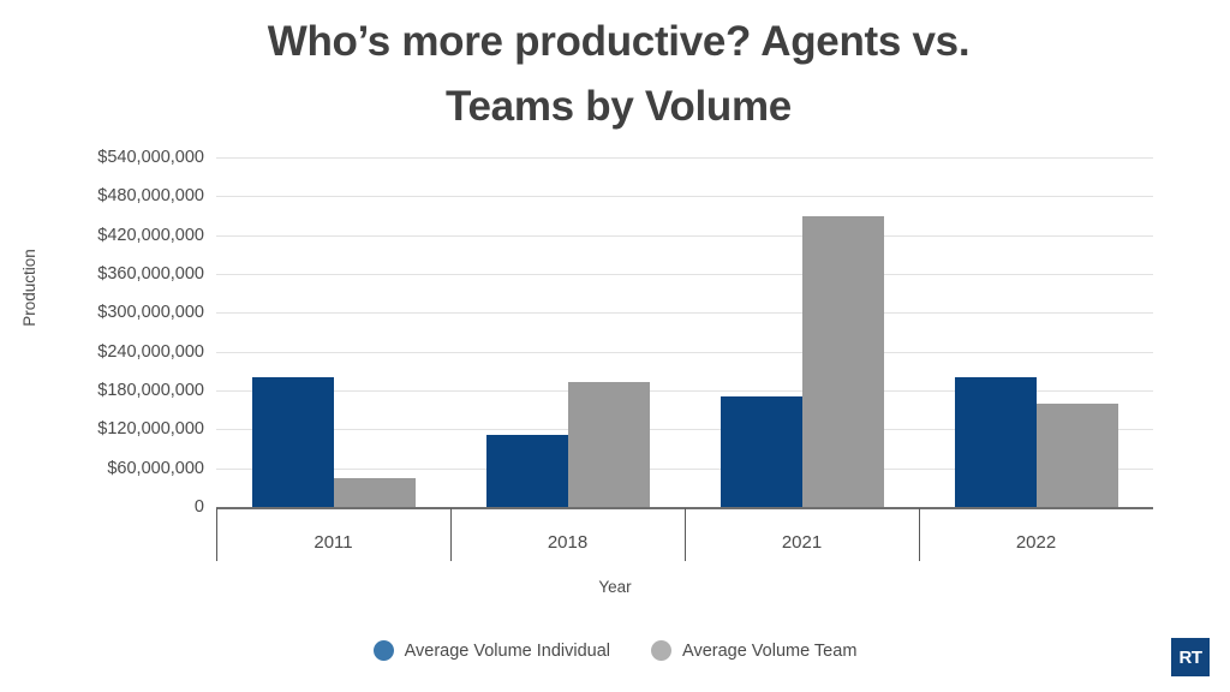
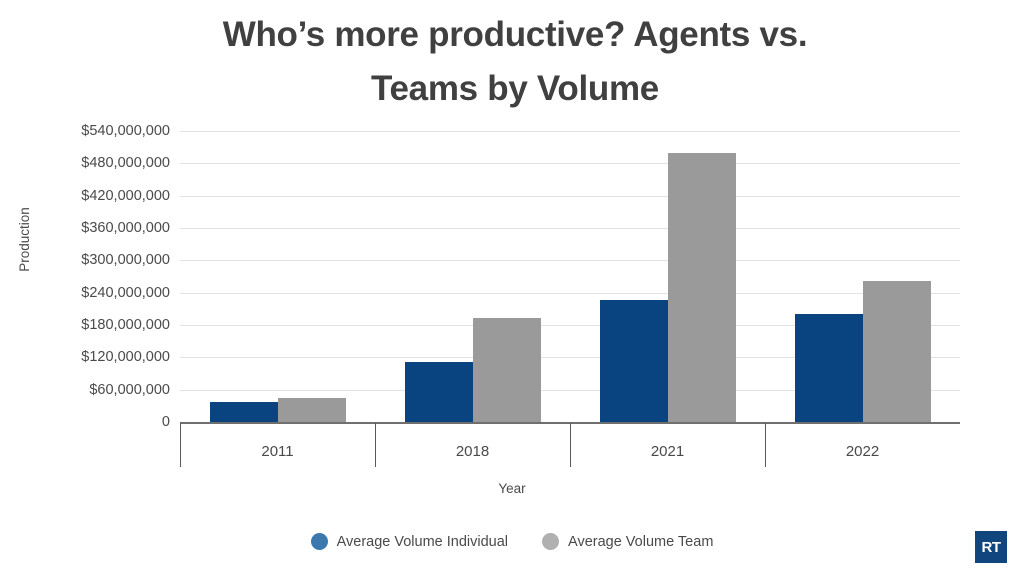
Average Volume Individual/2011: $200000000 -> $40000000
Average Volume Individual/2021: $170000000 -> $230000000
Average Volume Team/2021: $450000000 -> $500000000
Average Volume Team/2022: $160000000 -> $260000000
